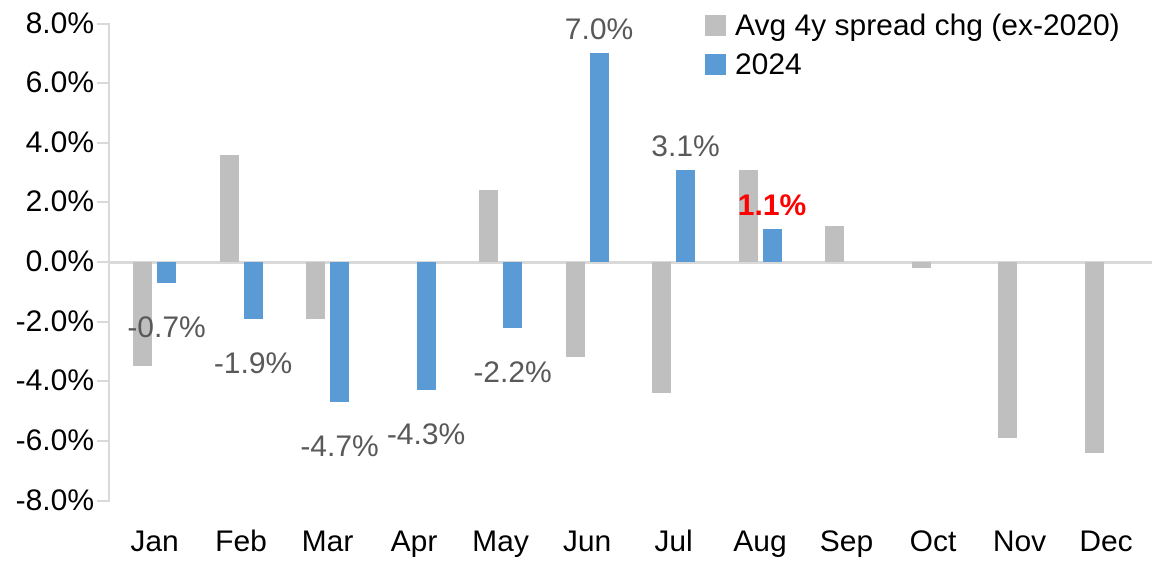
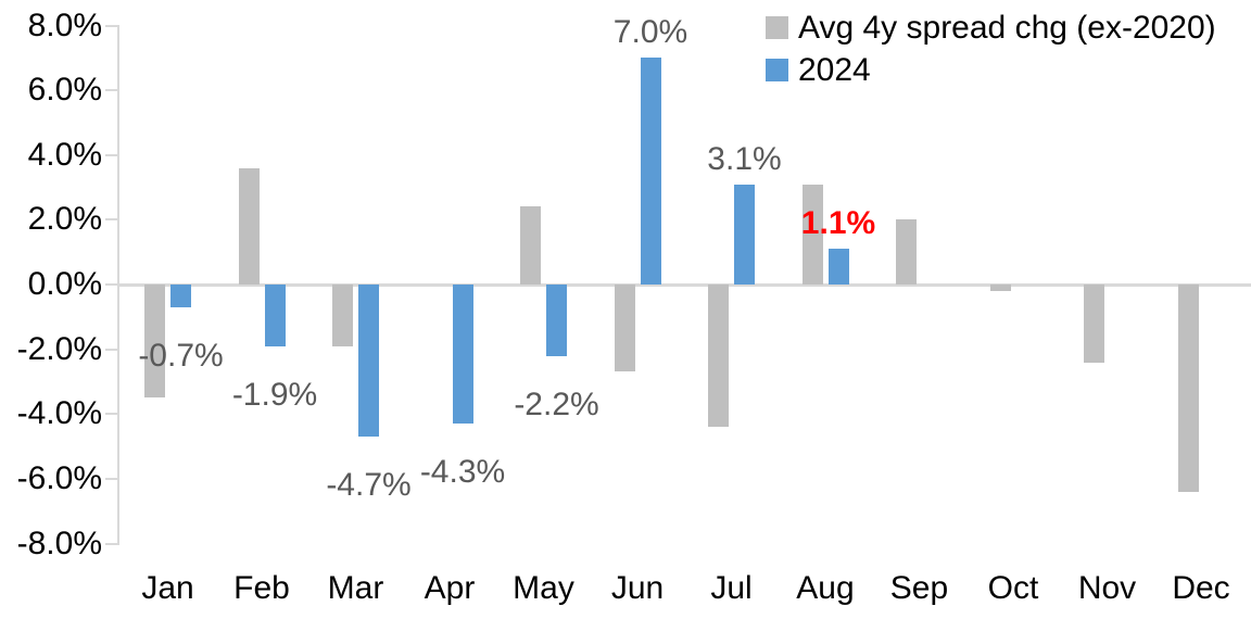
Avg 4y spread chg (ex-2020)/Jun: -3.2% -> -2.7%
Avg 4y spread chg (ex-2020)/Sep: 1.2% -> 2.0%
Avg 4y spread chg (ex-2020)/Nov: -5.9% -> -2.4%
